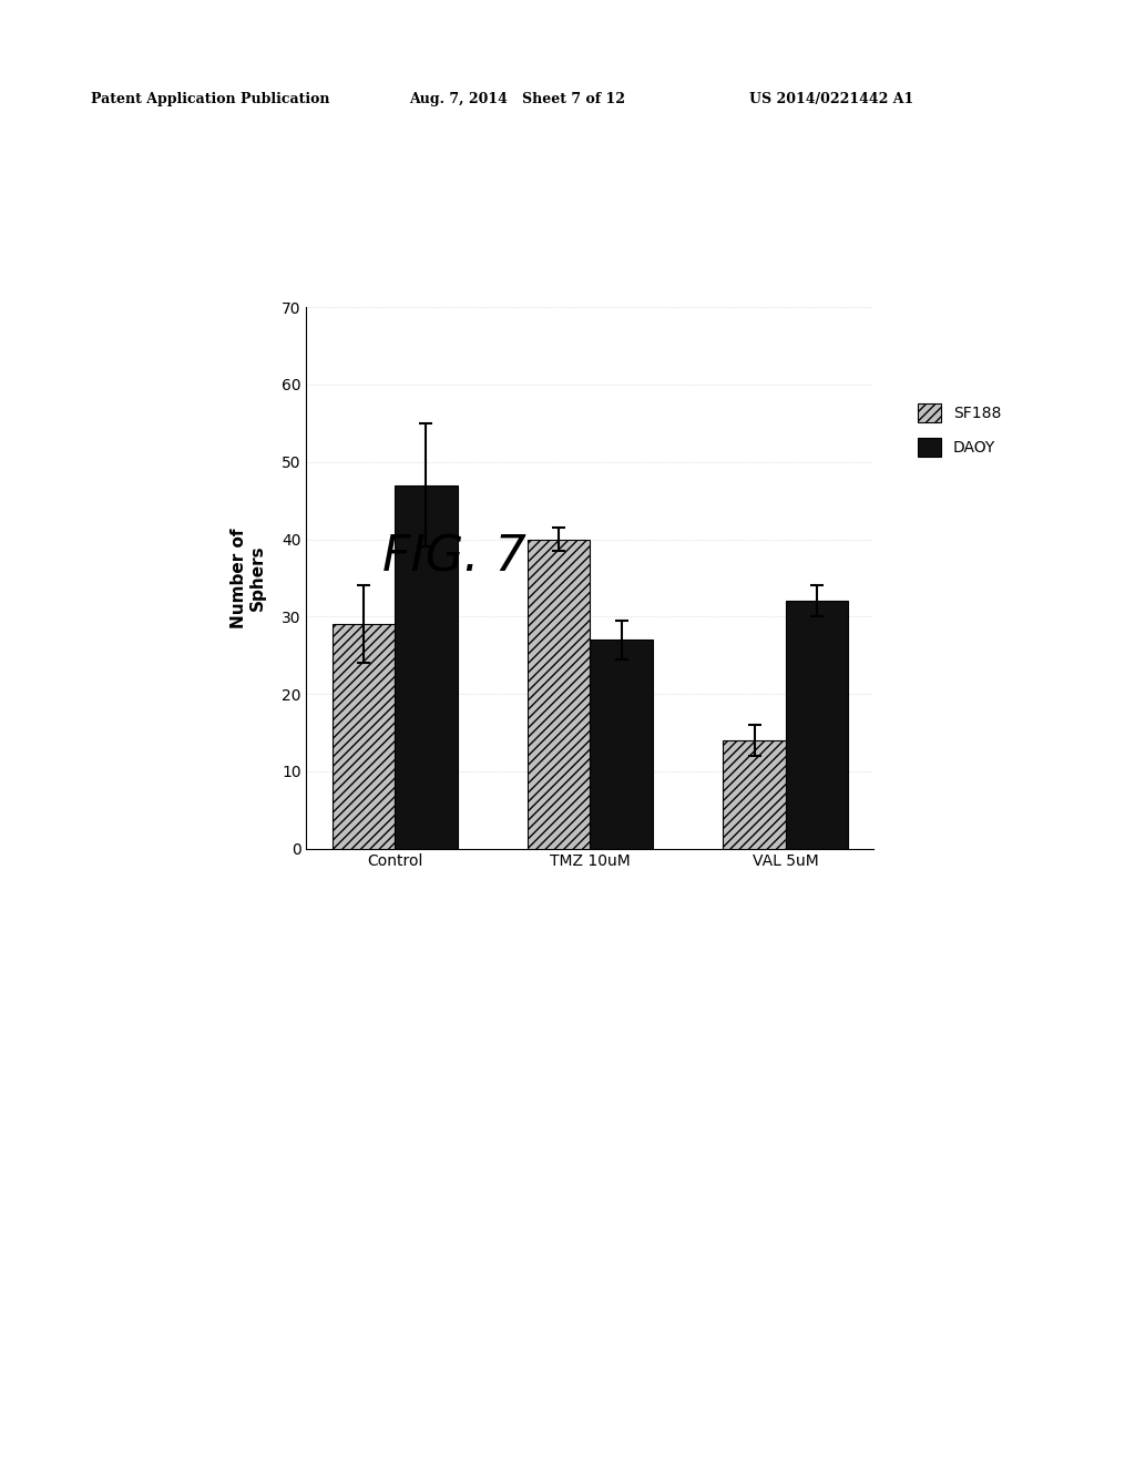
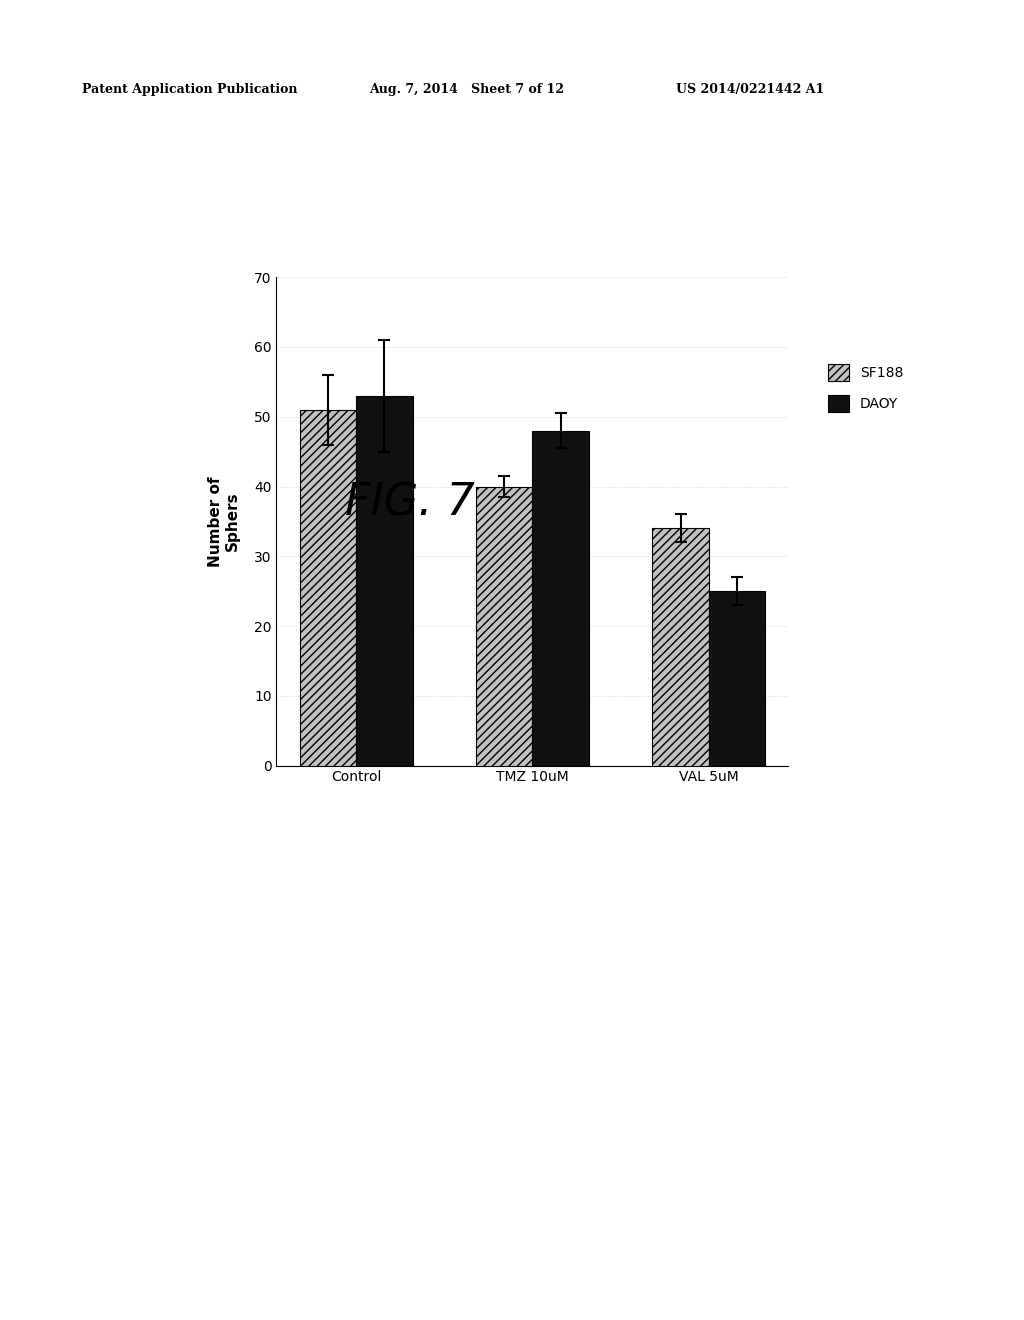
SF188/Control: 29 -> 51
DAOY/Control: 47 -> 53
DAOY/TMZ 10uM: 27 -> 48
SF188/VAL 5uM: 14 -> 34
DAOY/VAL 5uM: 32 -> 25
